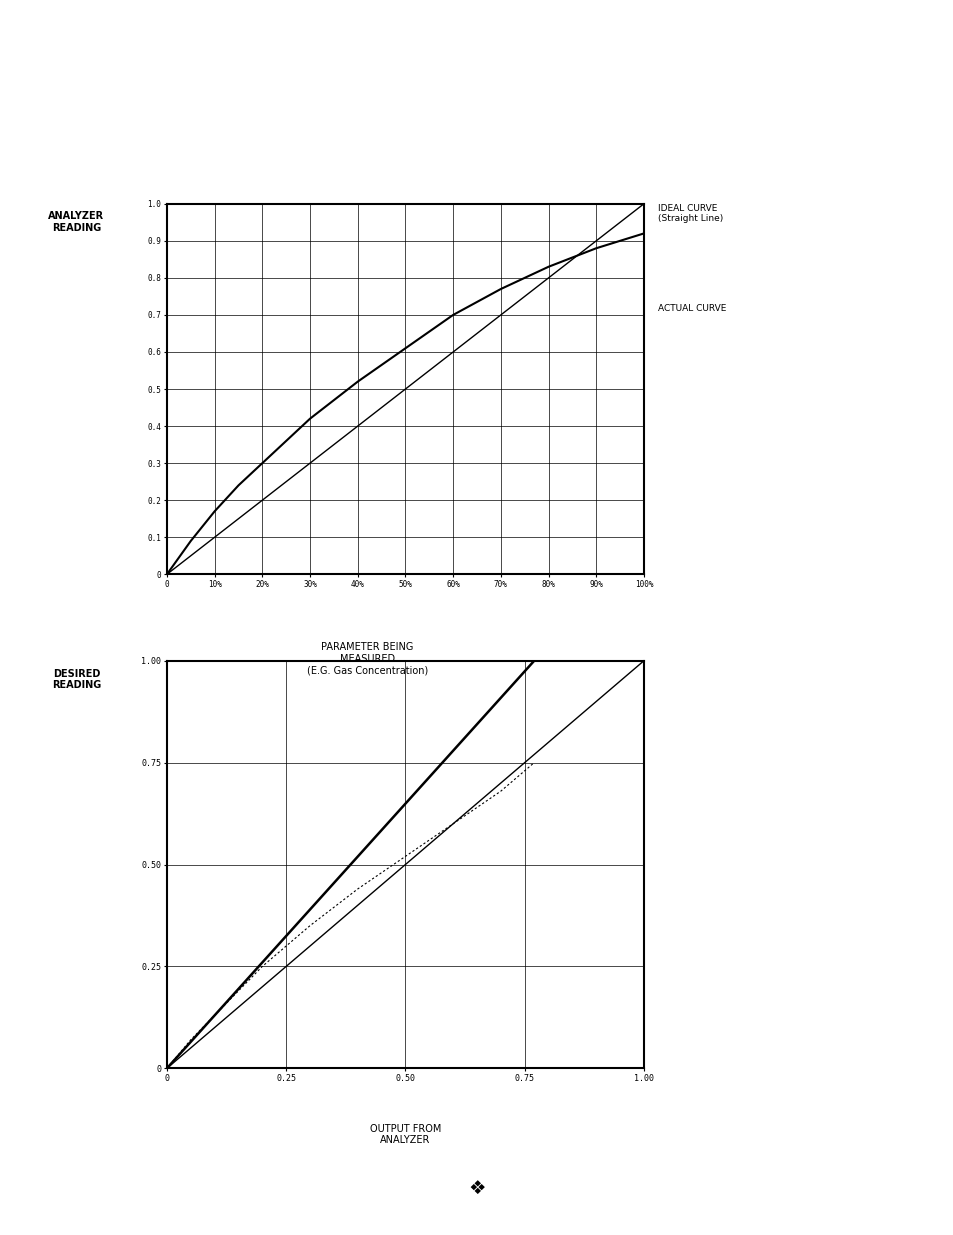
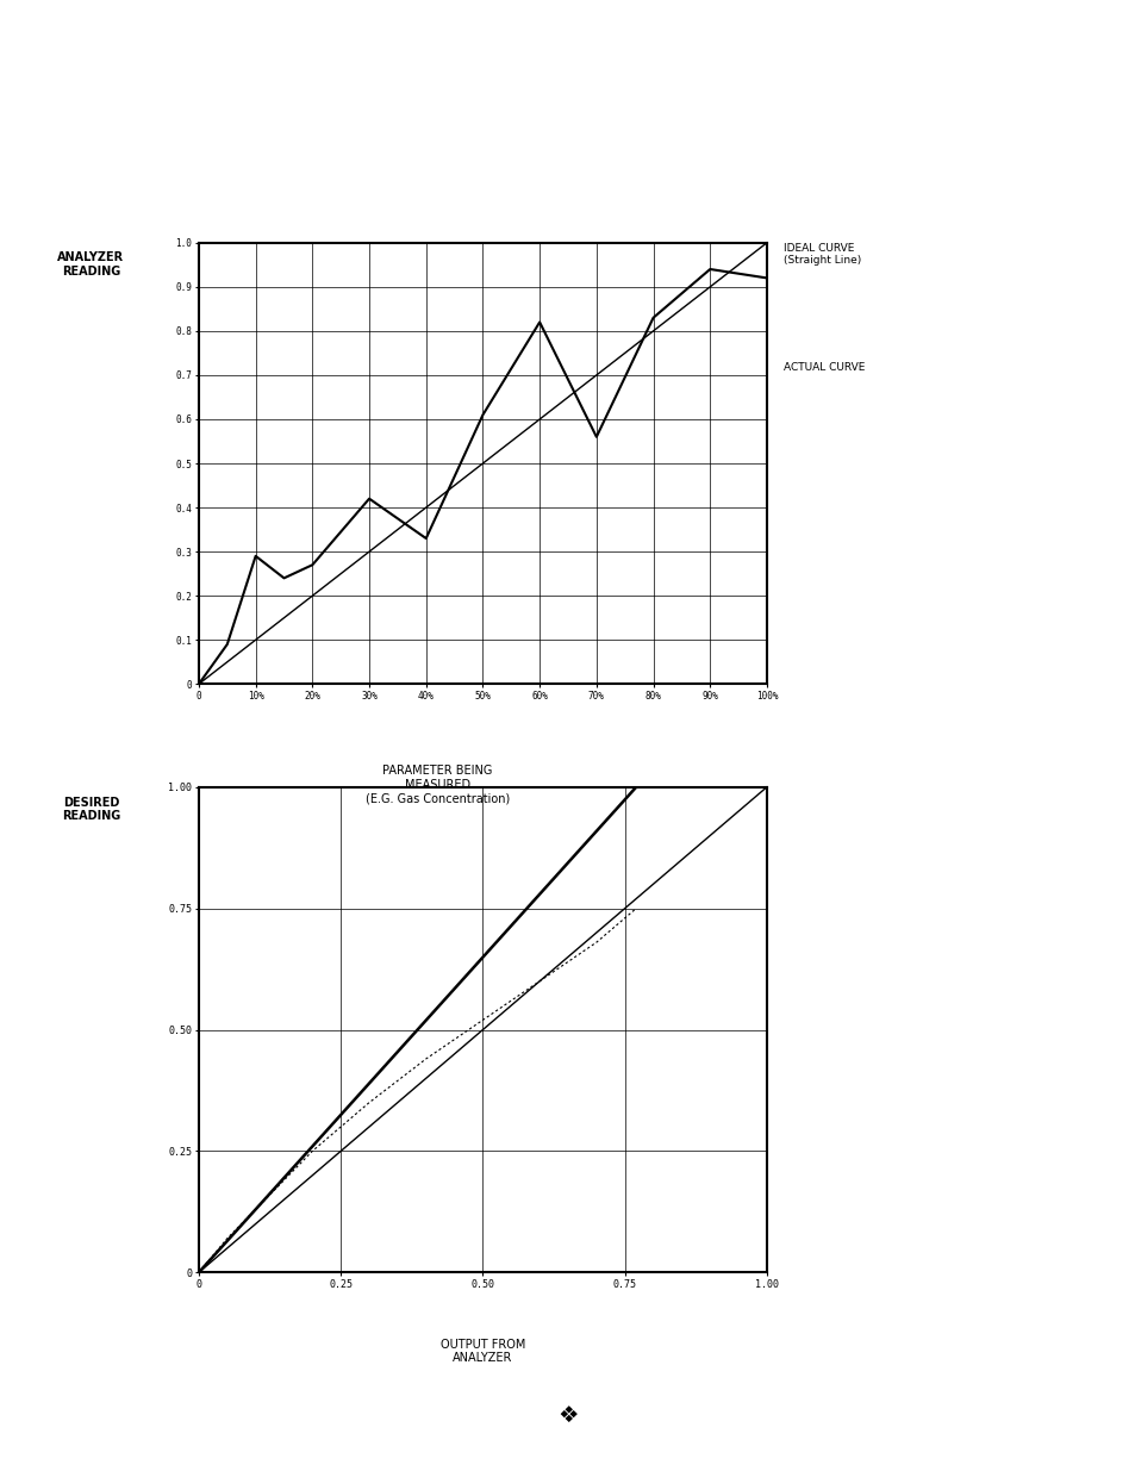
10%: 0.17 -> 0.29
20%: 0.30 -> 0.27
40%: 0.52 -> 0.33
60%: 0.70 -> 0.82
70%: 0.77 -> 0.56
90%: 0.88 -> 0.94
